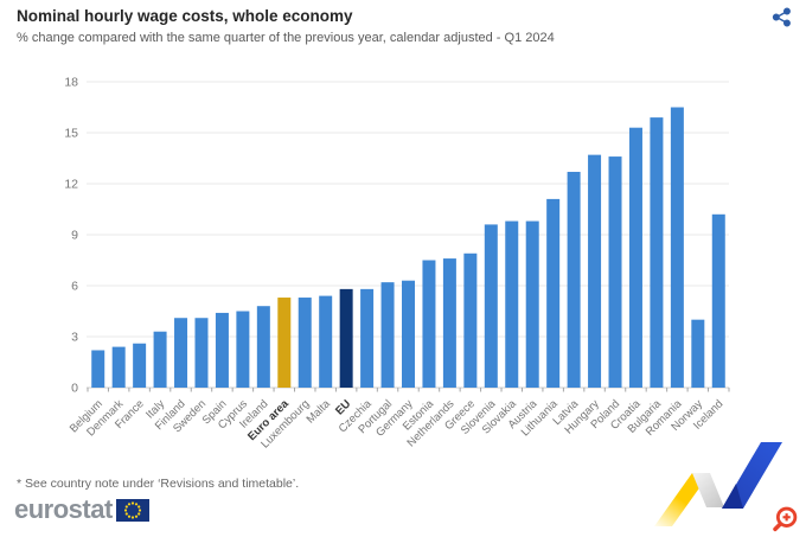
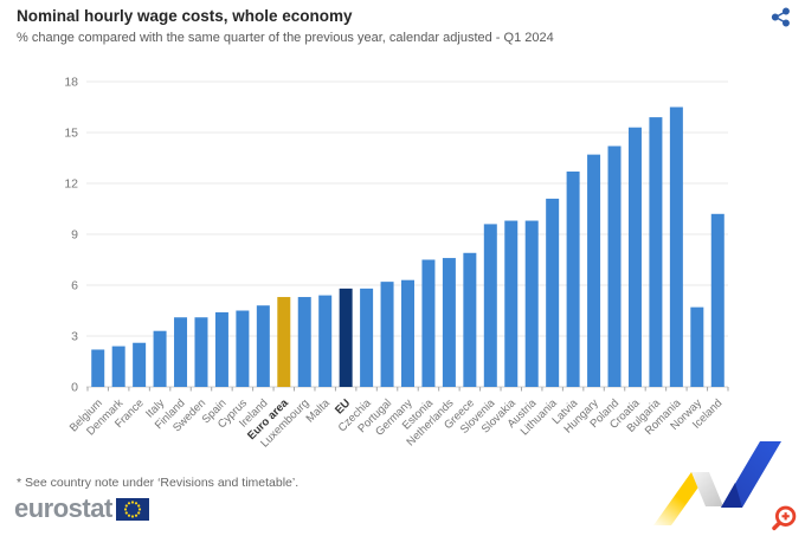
Poland: 13.6 -> 14.2
Norway: 4.0 -> 4.7
